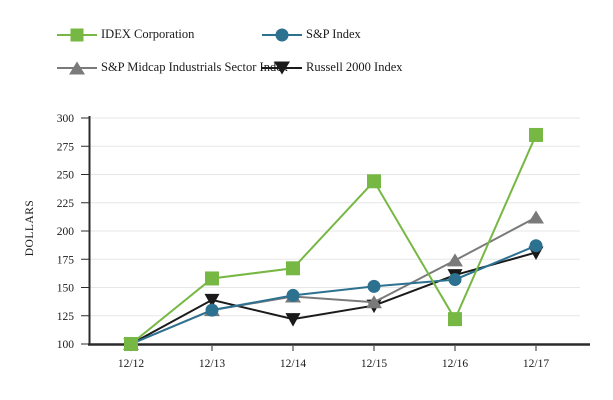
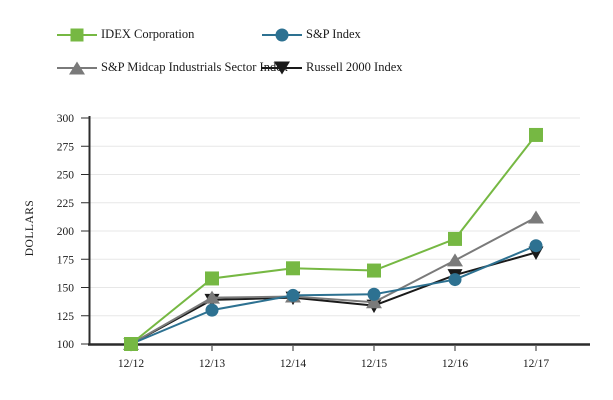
S&P Midcap Industrials Sector Index/12/13: 130 -> 141
Russell 2000 Index/12/14: 122 -> 141
IDEX Corporation/12/15: 244 -> 165
S&P Index/12/15: 151 -> 144
IDEX Corporation/12/16: 122 -> 193
